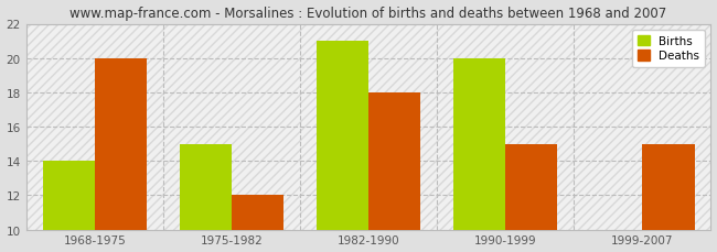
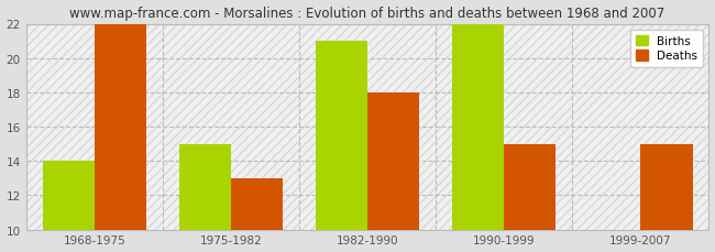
Deaths/1968-1975: 20 -> 22
Deaths/1975-1982: 12 -> 13
Births/1990-1999: 20 -> 22
